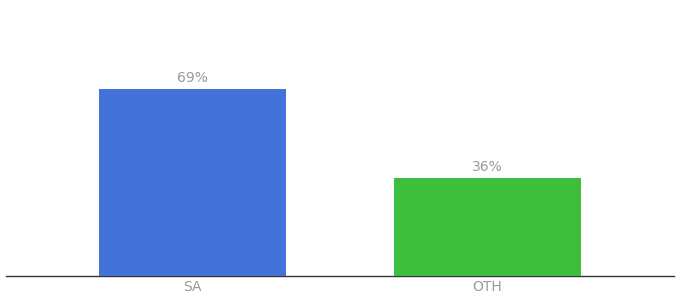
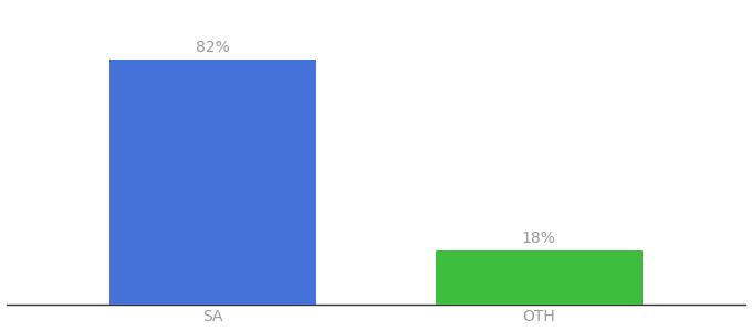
SA: 69% -> 82%
OTH: 36% -> 18%
